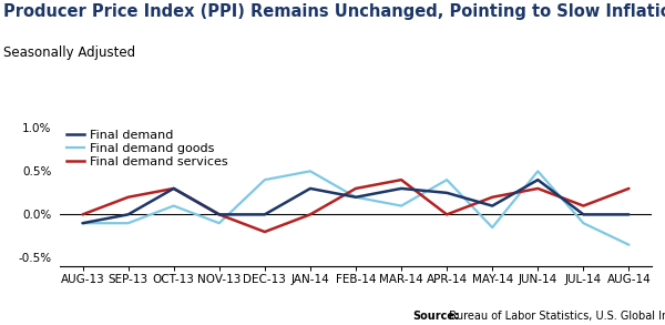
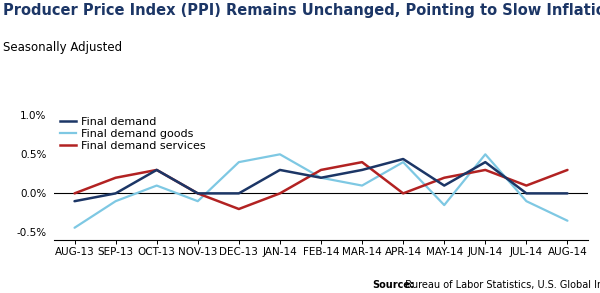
Final demand goods/AUG-13: -0.10% -> -0.44%
Final demand/APR-14: 0.25% -> 0.44%
